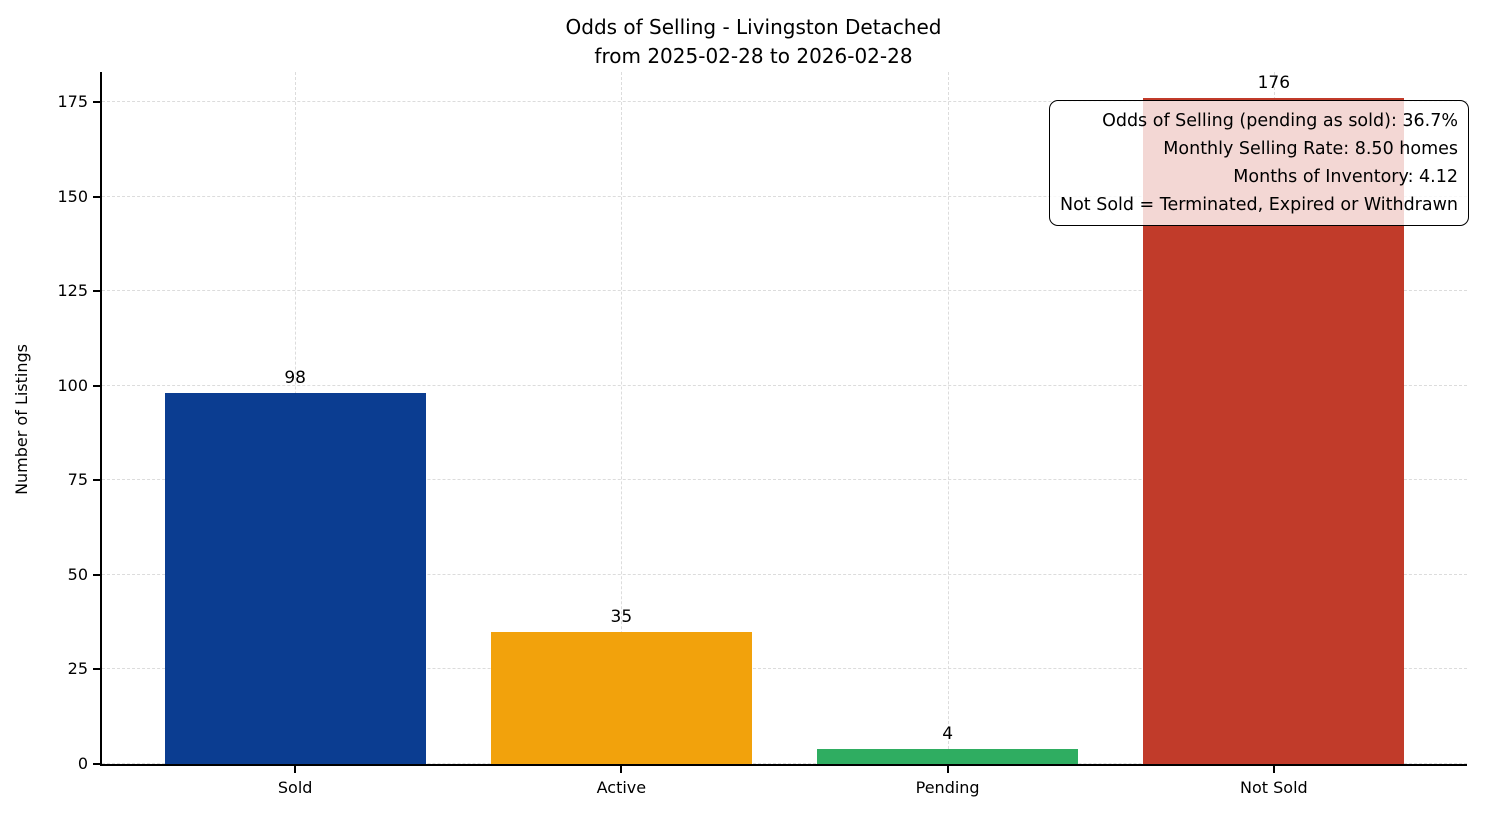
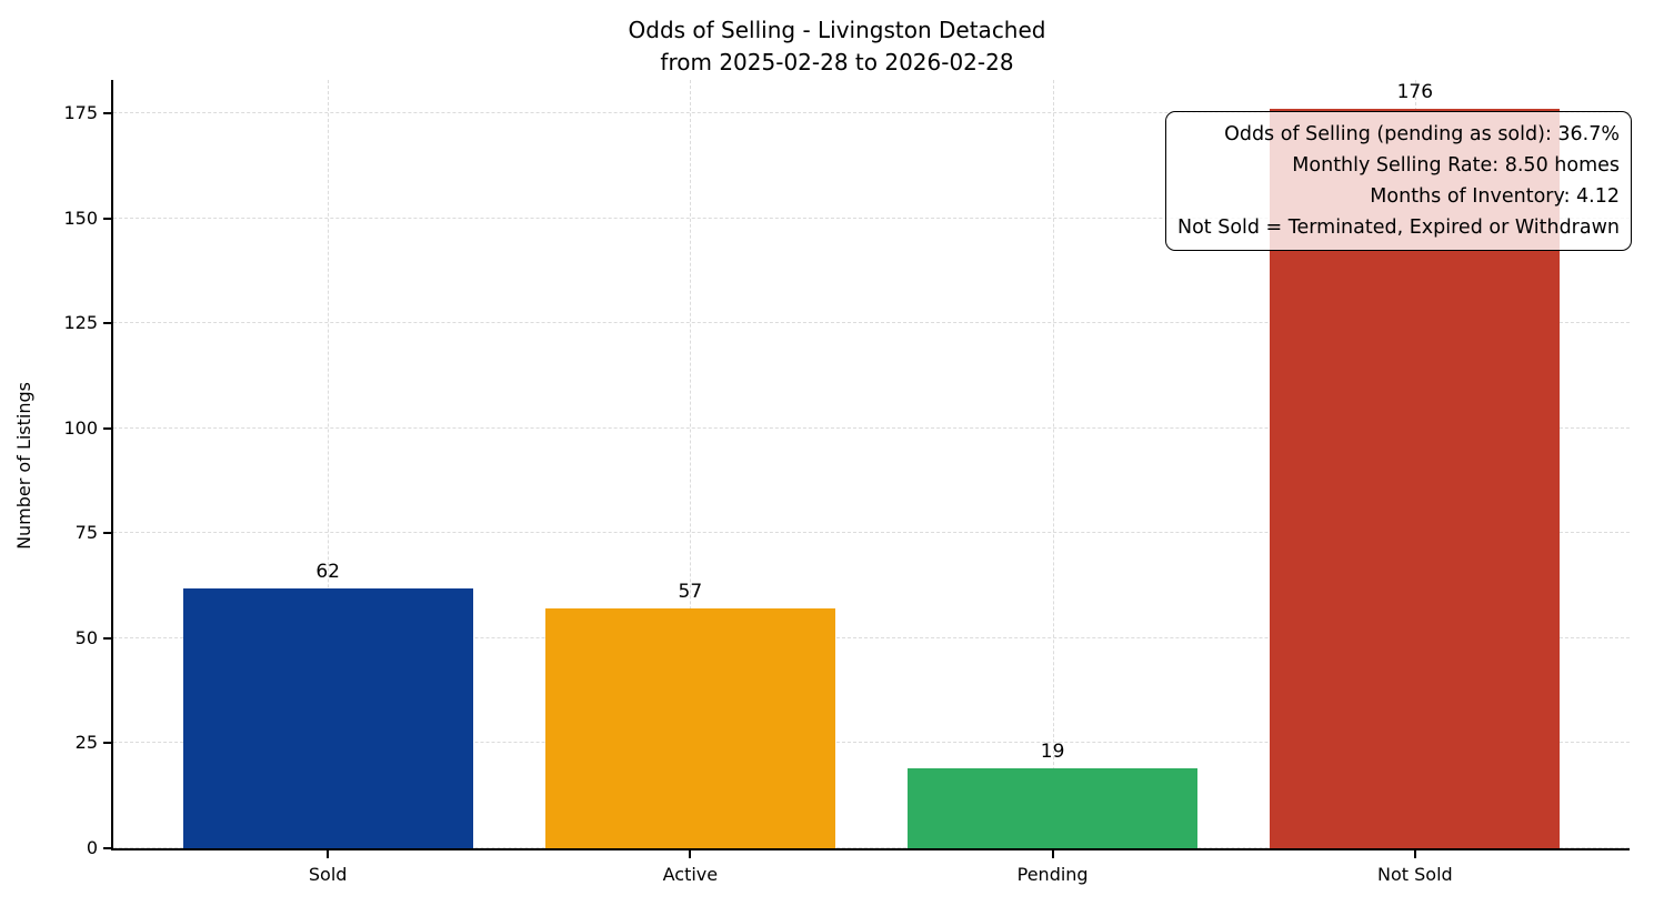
Sold: 98 -> 62
Active: 35 -> 57
Pending: 4 -> 19
